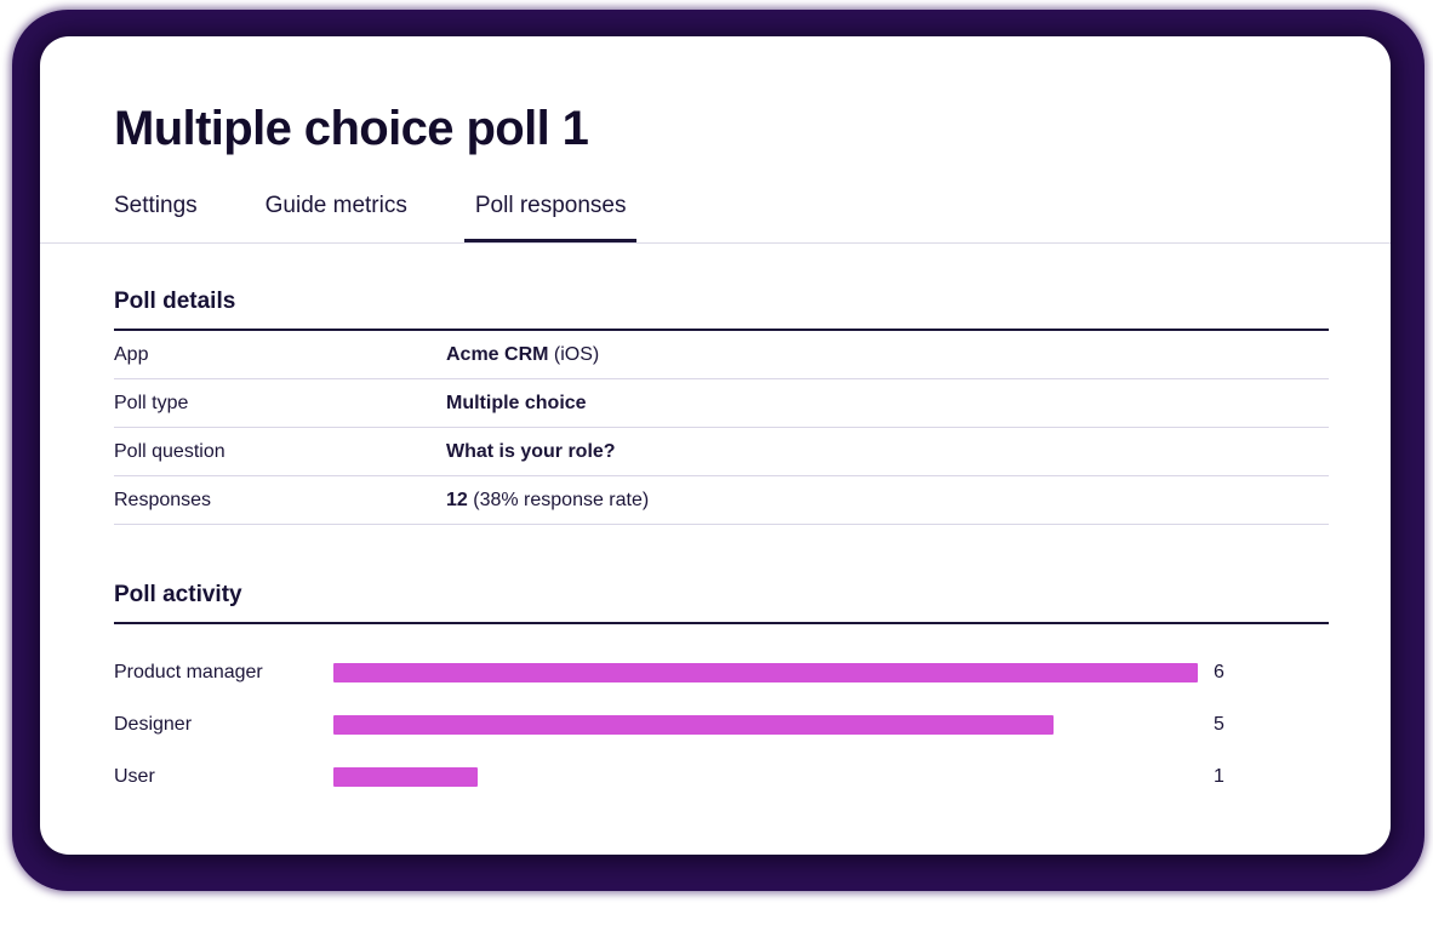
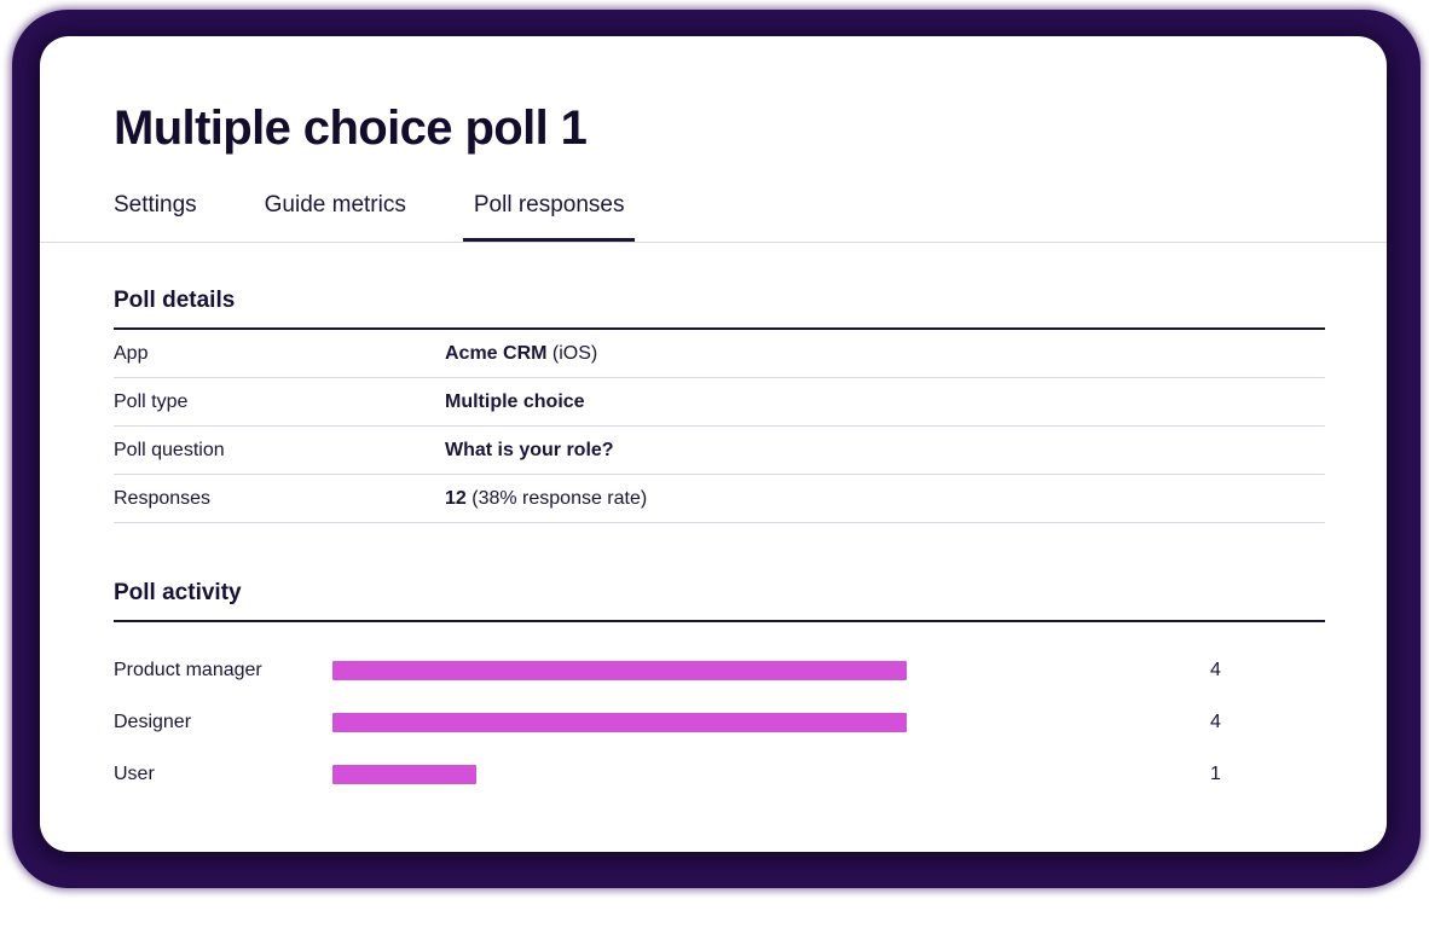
Product manager: 6 -> 4
Designer: 5 -> 4
